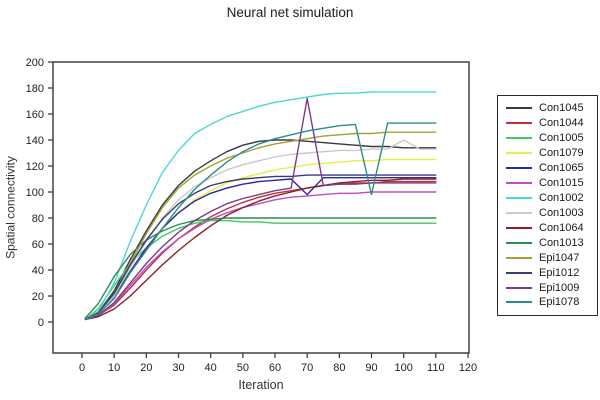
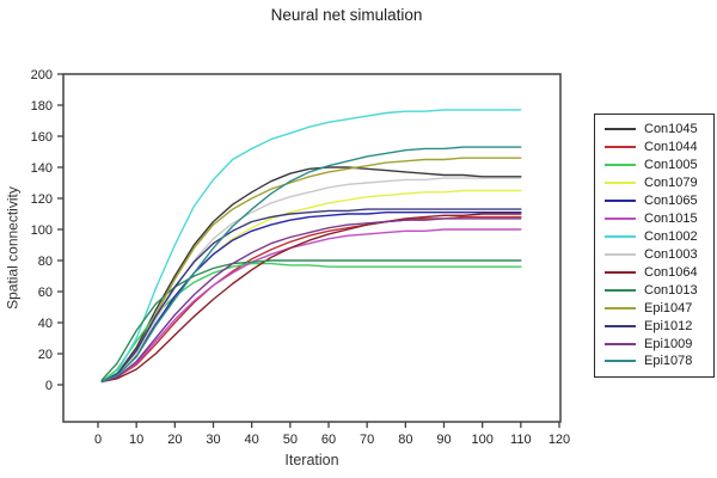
Con1065/70: 98 -> 110
Epi1009/70: 172 -> 104
Epi1078/90: 98 -> 152
Con1003/100: 140 -> 133
